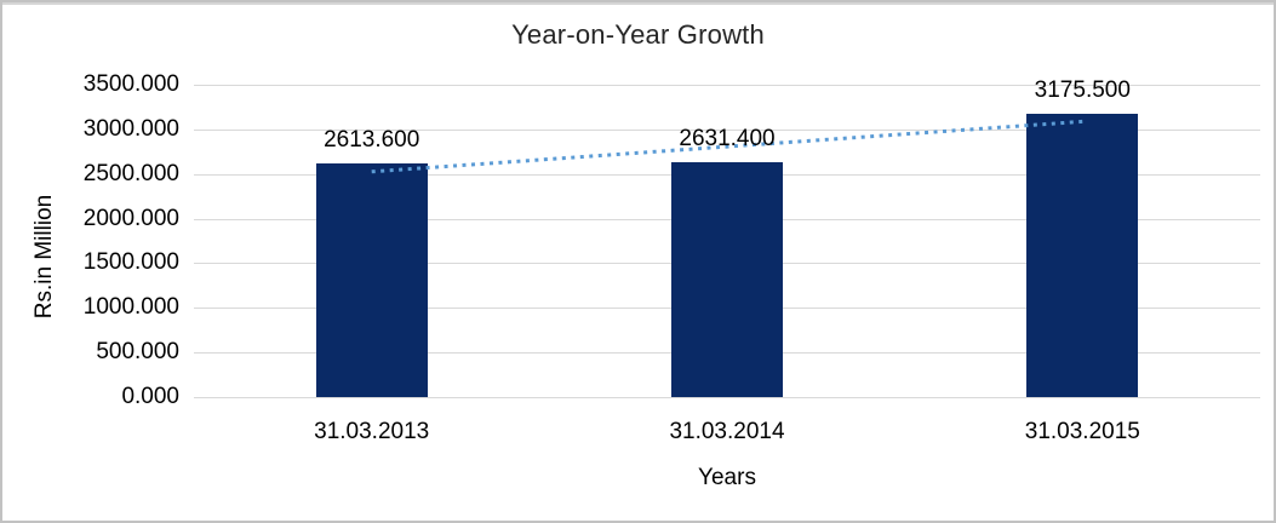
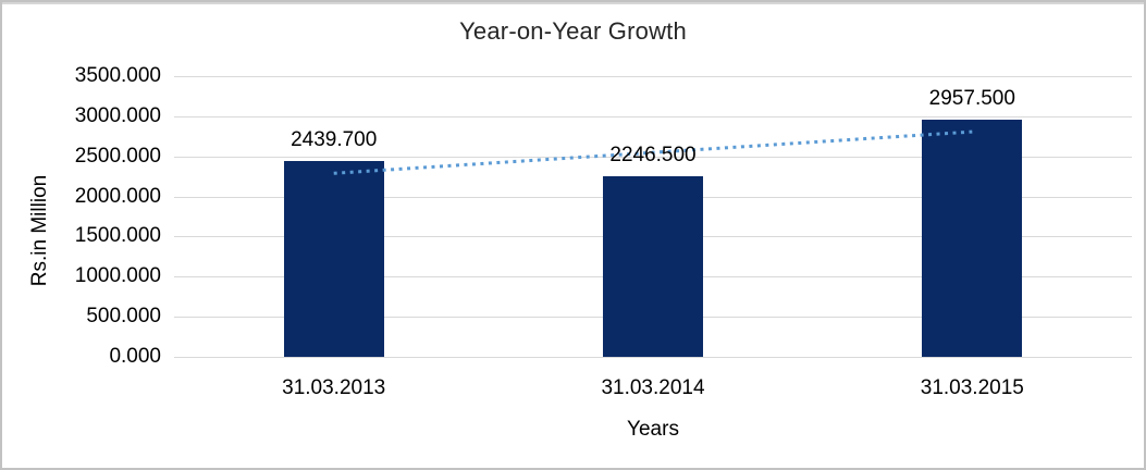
31.03.2013: 2613.600 -> 2439.700
31.03.2014: 2631.400 -> 2246.500
31.03.2015: 3175.500 -> 2957.500
